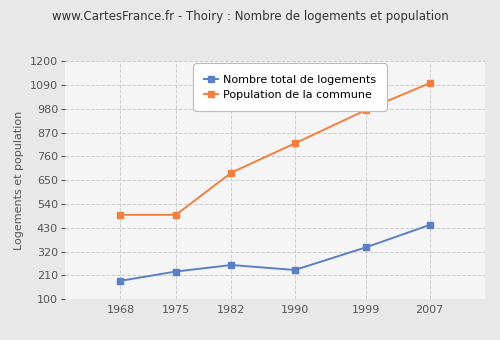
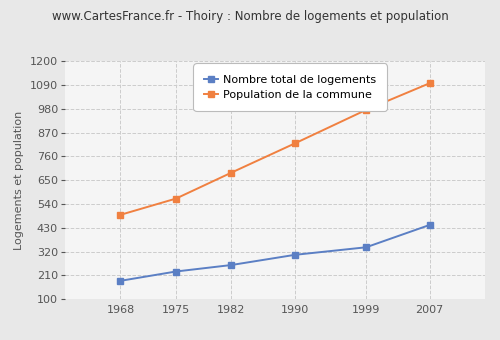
Population de la commune/1975: 490 -> 565
Nombre total de logements/1990: 235 -> 305
